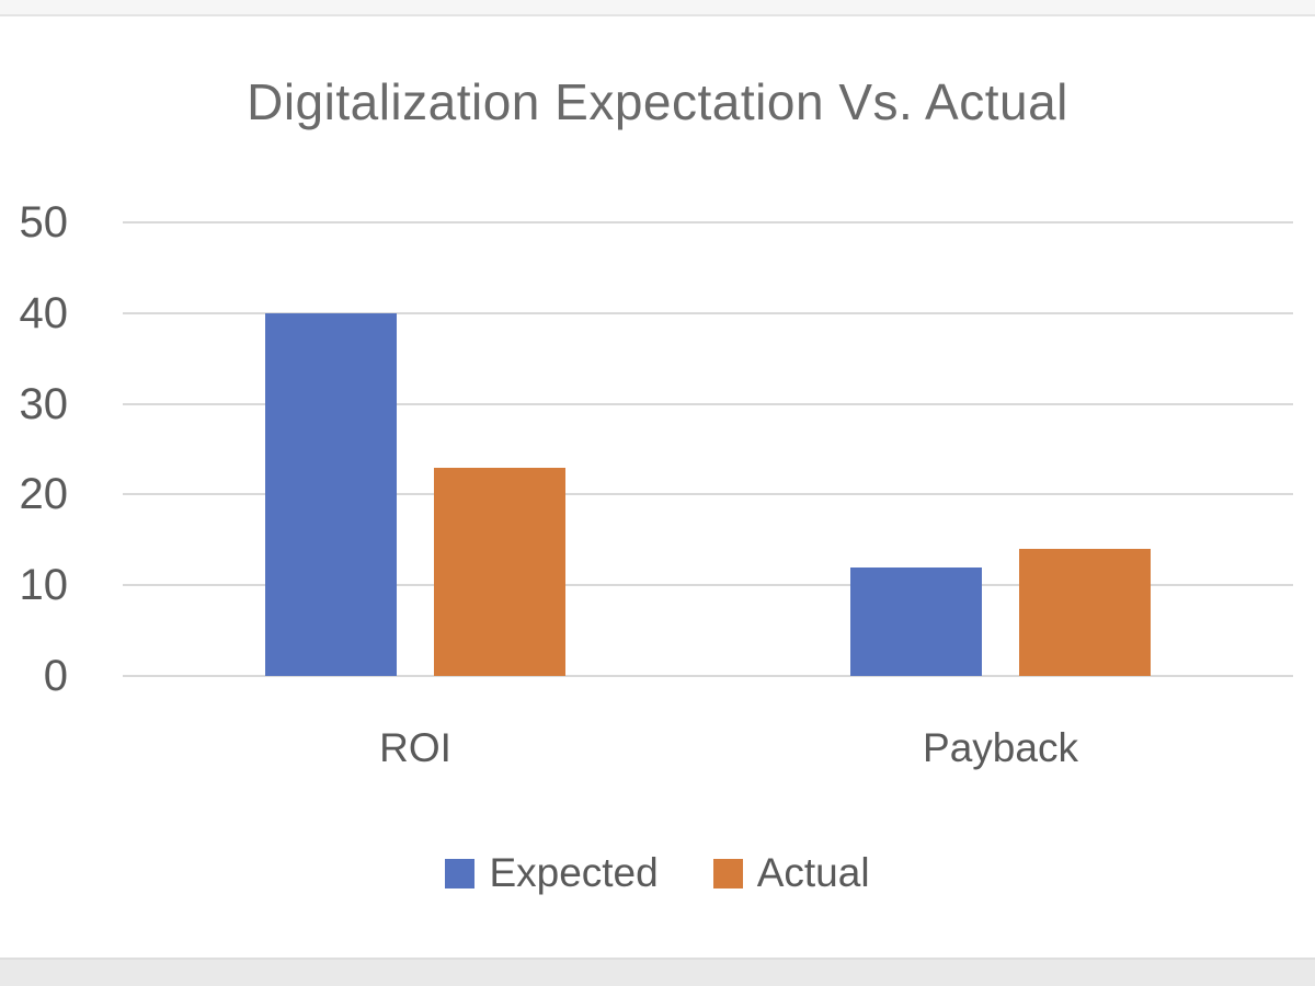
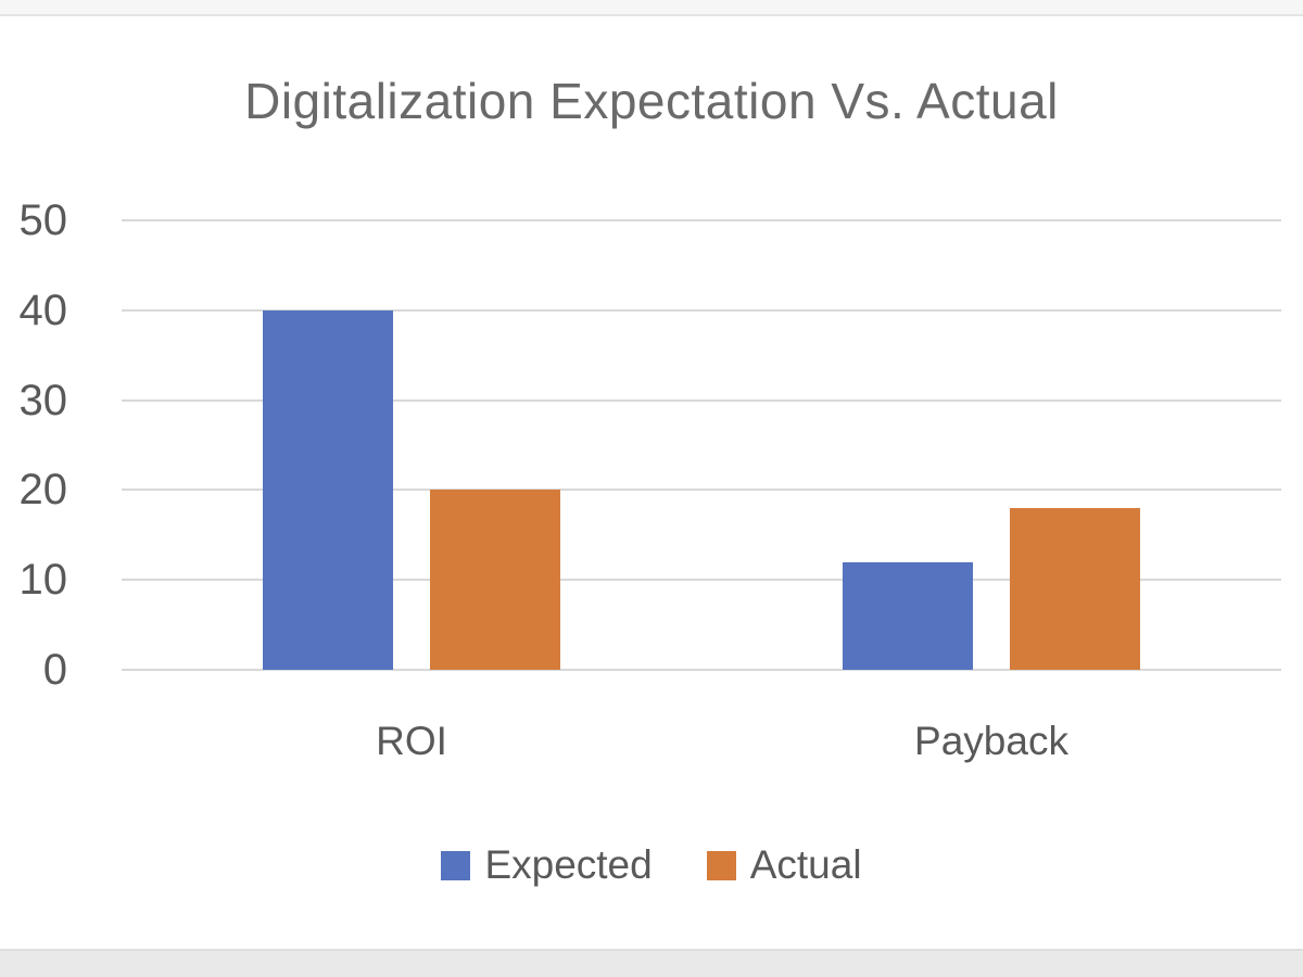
Actual/ROI: 23 -> 20
Actual/Payback: 14 -> 18
